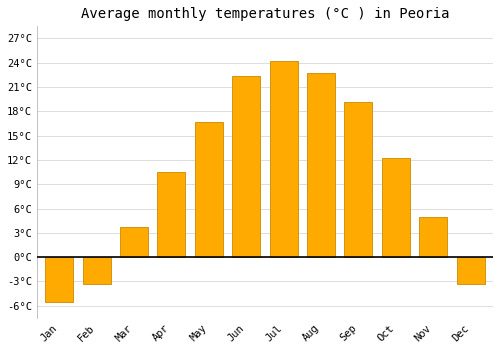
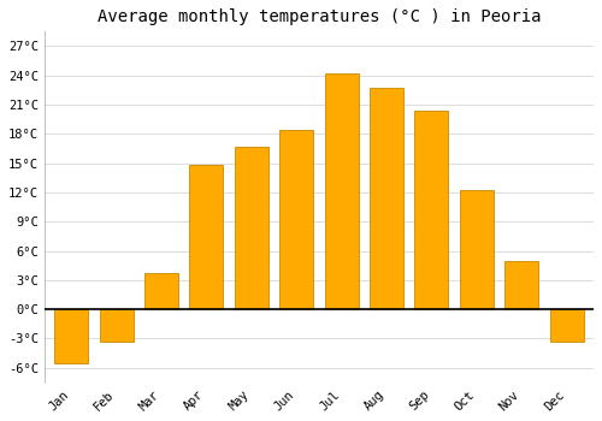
Apr: 10.5°C -> 14.8°C
Jun: 22.4°C -> 18.4°C
Sep: 19.1°C -> 20.4°C
